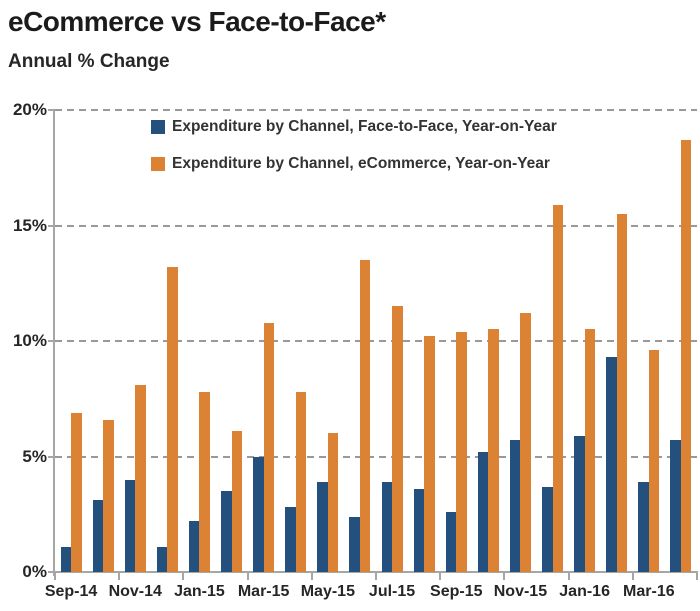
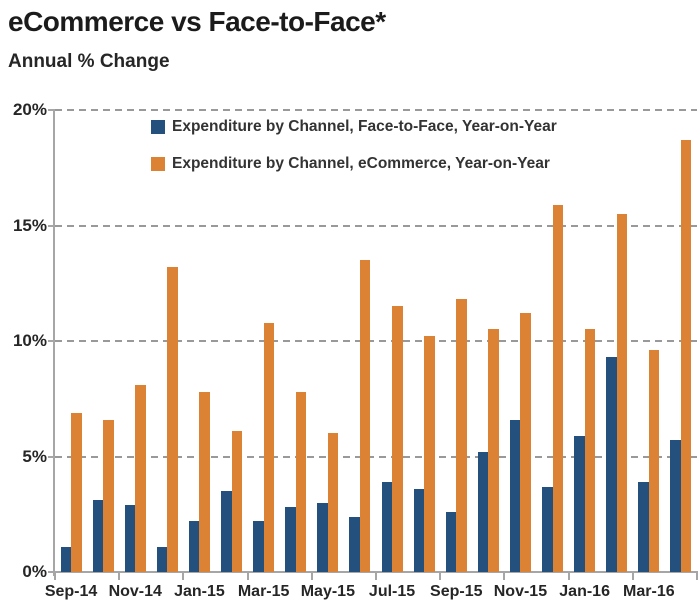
Expenditure by Channel, Face-to-Face, Year-on-Year/Nov-14: 4.0% -> 2.9%
Expenditure by Channel, Face-to-Face, Year-on-Year/Mar-15: 5.0% -> 2.2%
Expenditure by Channel, Face-to-Face, Year-on-Year/May-15: 3.9% -> 3.0%
Expenditure by Channel, eCommerce, Year-on-Year/Sep-15: 10.4% -> 11.8%
Expenditure by Channel, Face-to-Face, Year-on-Year/Nov-15: 5.7% -> 6.6%
